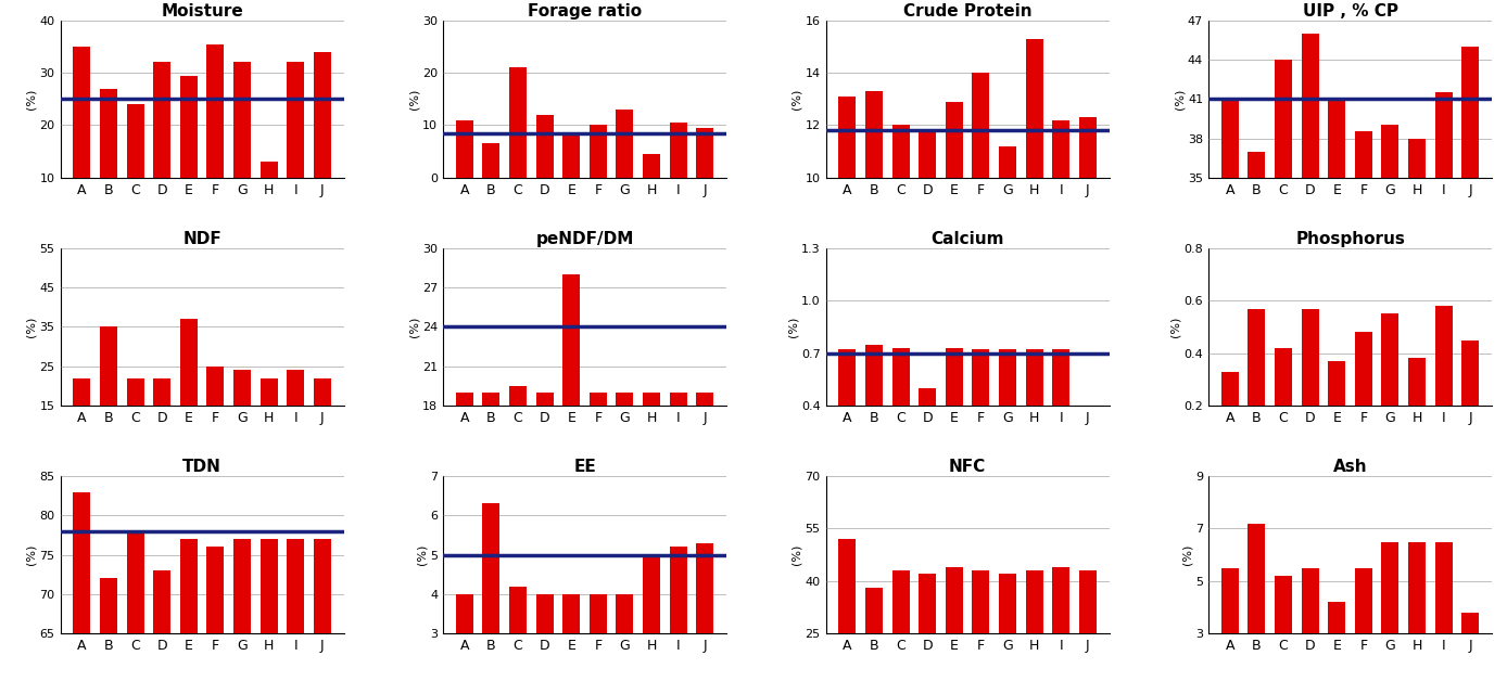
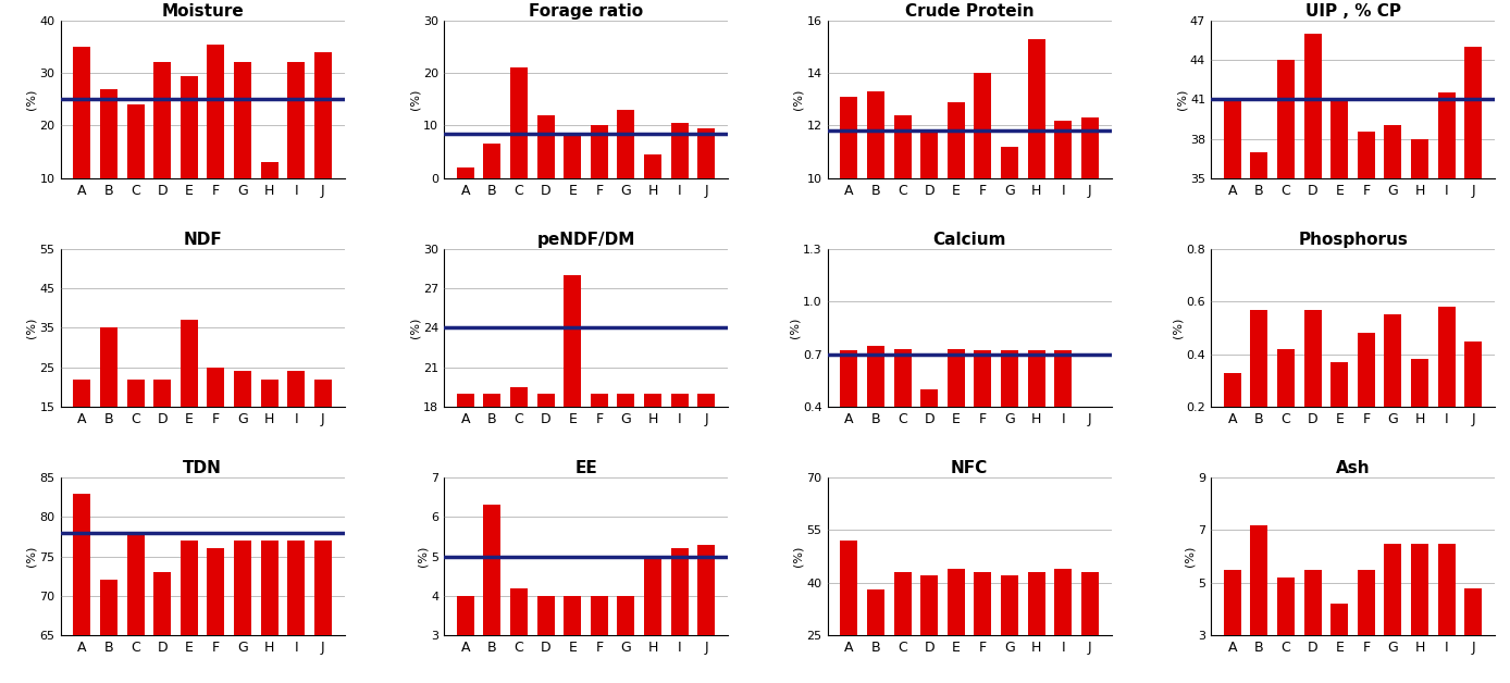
Forage ratio/A: 11.0 -> 2.0
Crude Protein/C: 12.0 -> 12.4
Ash/J: 3.8 -> 4.8
